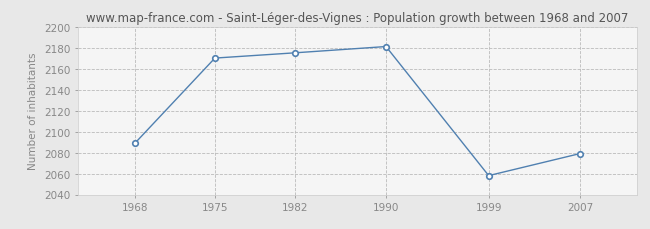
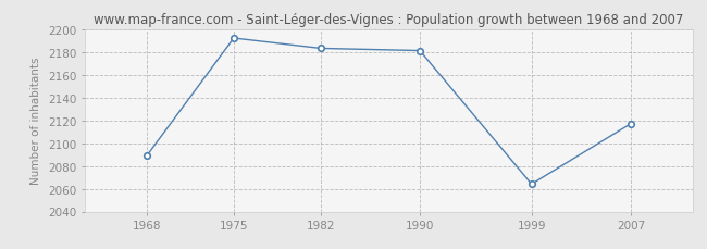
1975: 2170 -> 2192
1982: 2175 -> 2183
1999: 2058 -> 2064
2007: 2079 -> 2117
